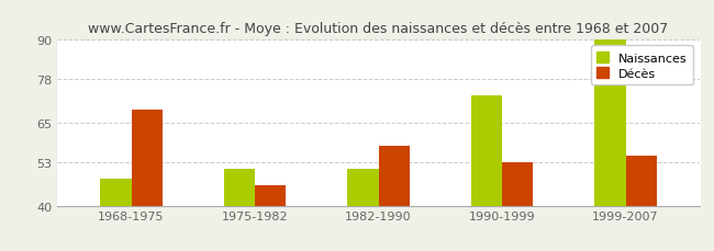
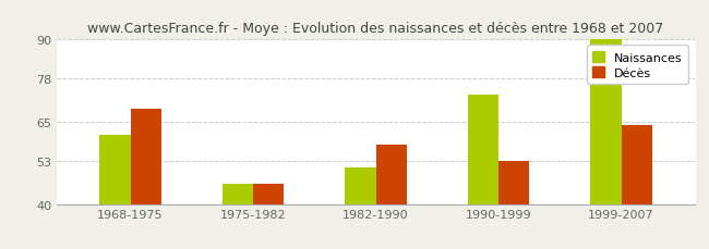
Naissances/1968-1975: 48 -> 61
Naissances/1975-1982: 51 -> 46
Décès/1999-2007: 55 -> 64
